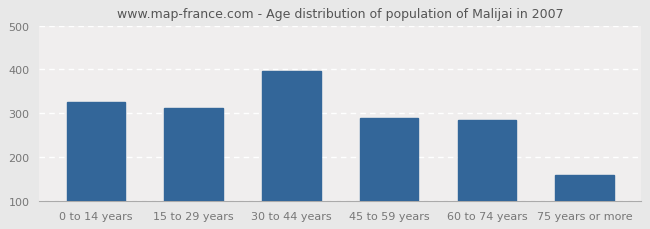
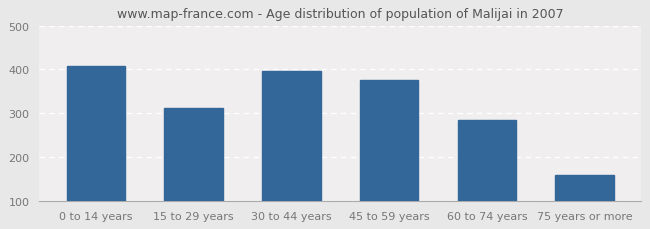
0 to 14 years: 325 -> 407
45 to 59 years: 290 -> 376
